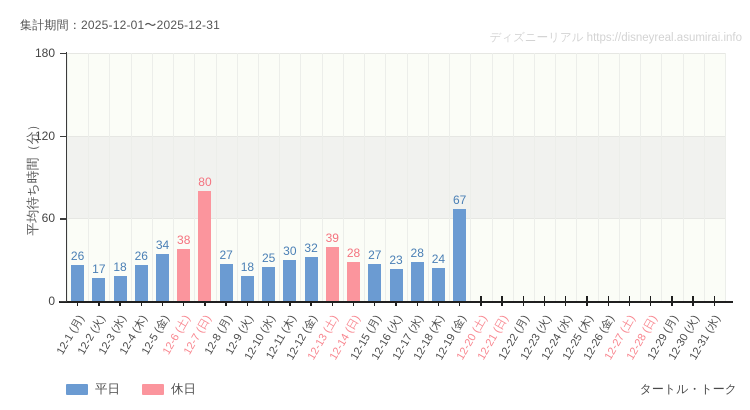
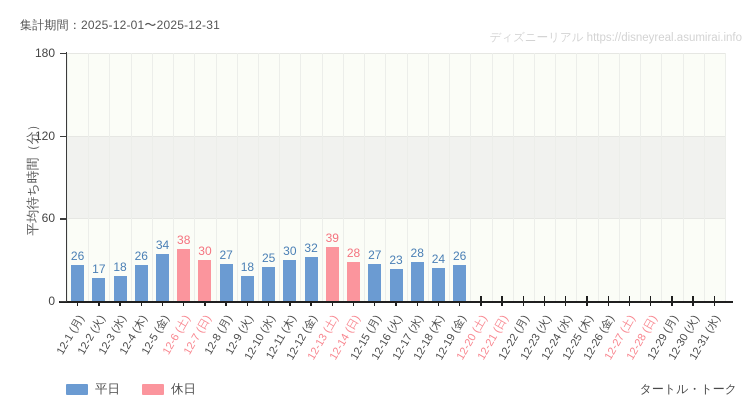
12-7 (日): 80 -> 30
12-19 (金): 67 -> 26
